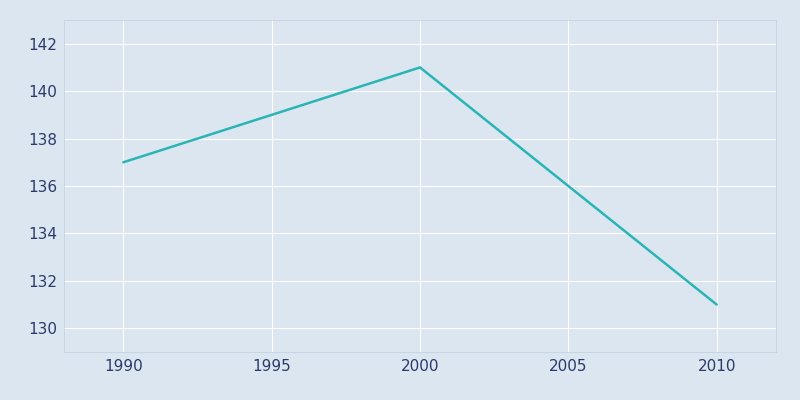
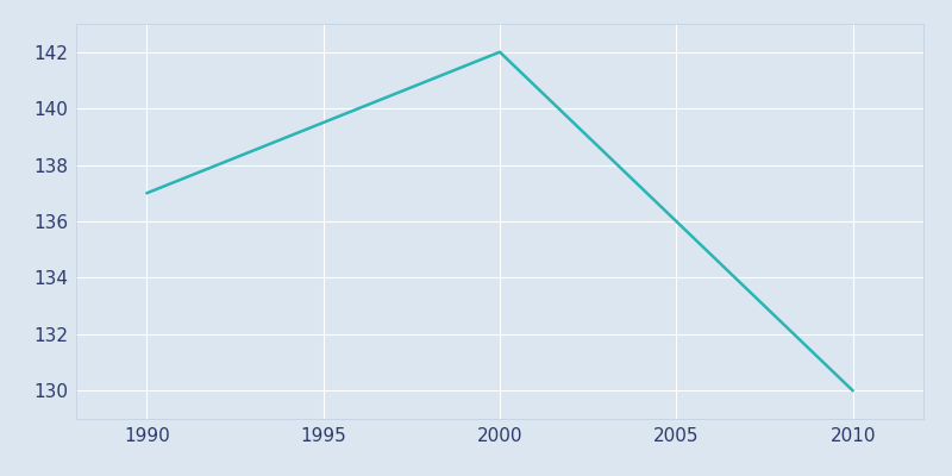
2000: 141 -> 142
2010: 131 -> 130
